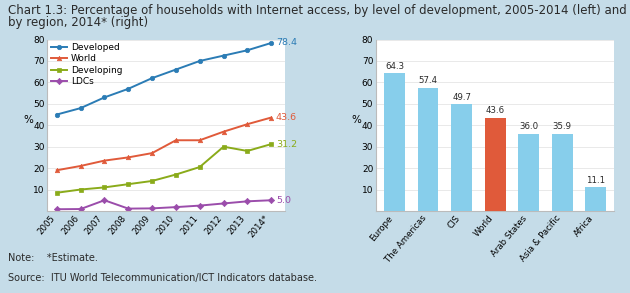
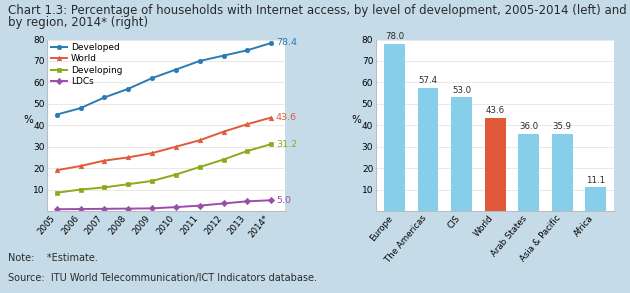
LDCs/2007: 5.0 -> 1.0
World/2010: 33.0 -> 30.0
Developing/2012: 30.0 -> 24.0
Europe: 64.3 -> 78.0
CIS: 49.7 -> 53.0
